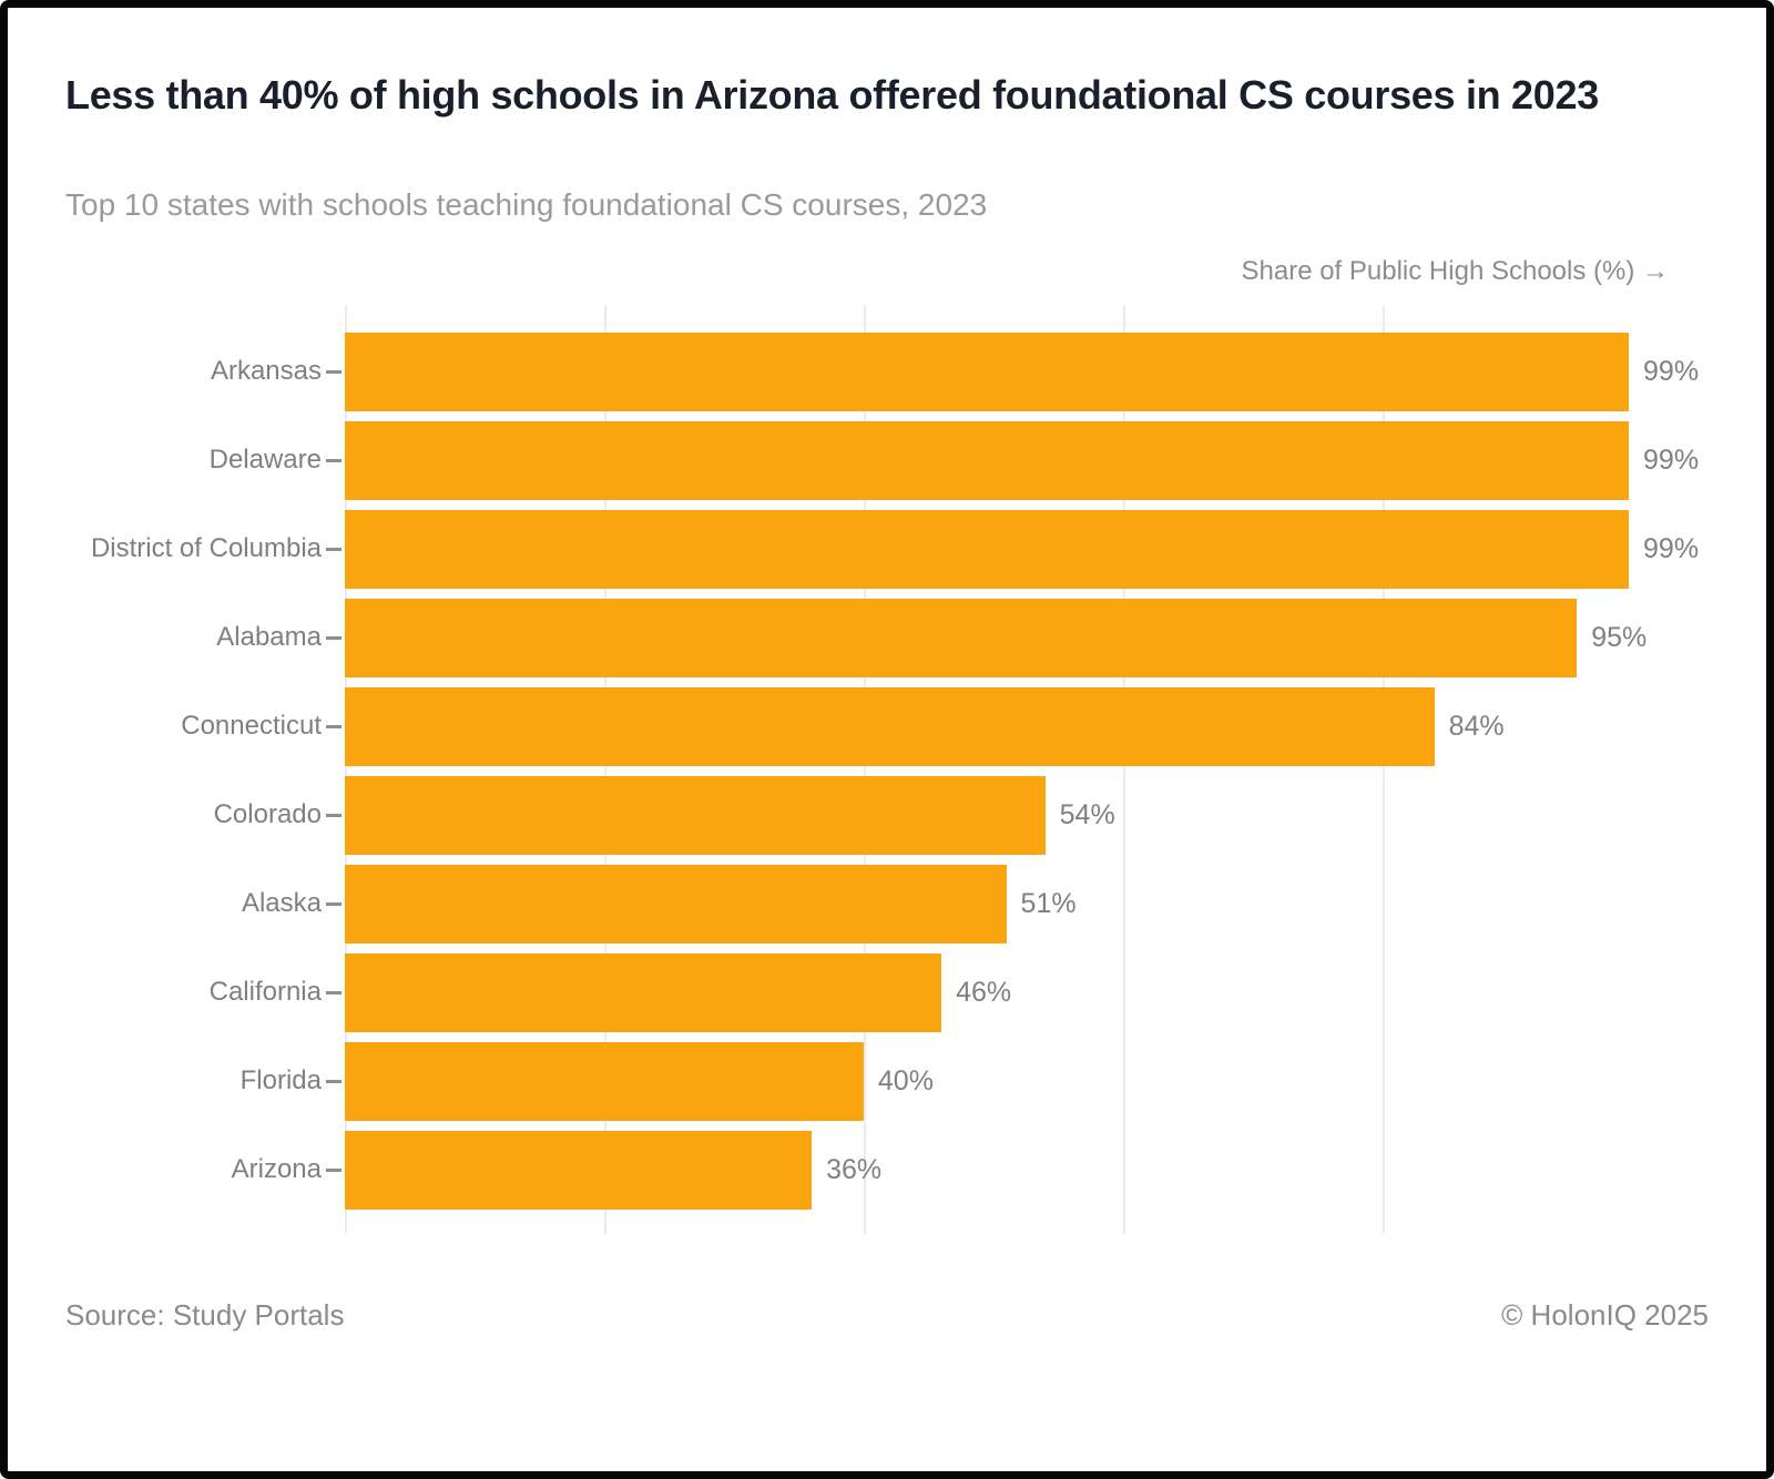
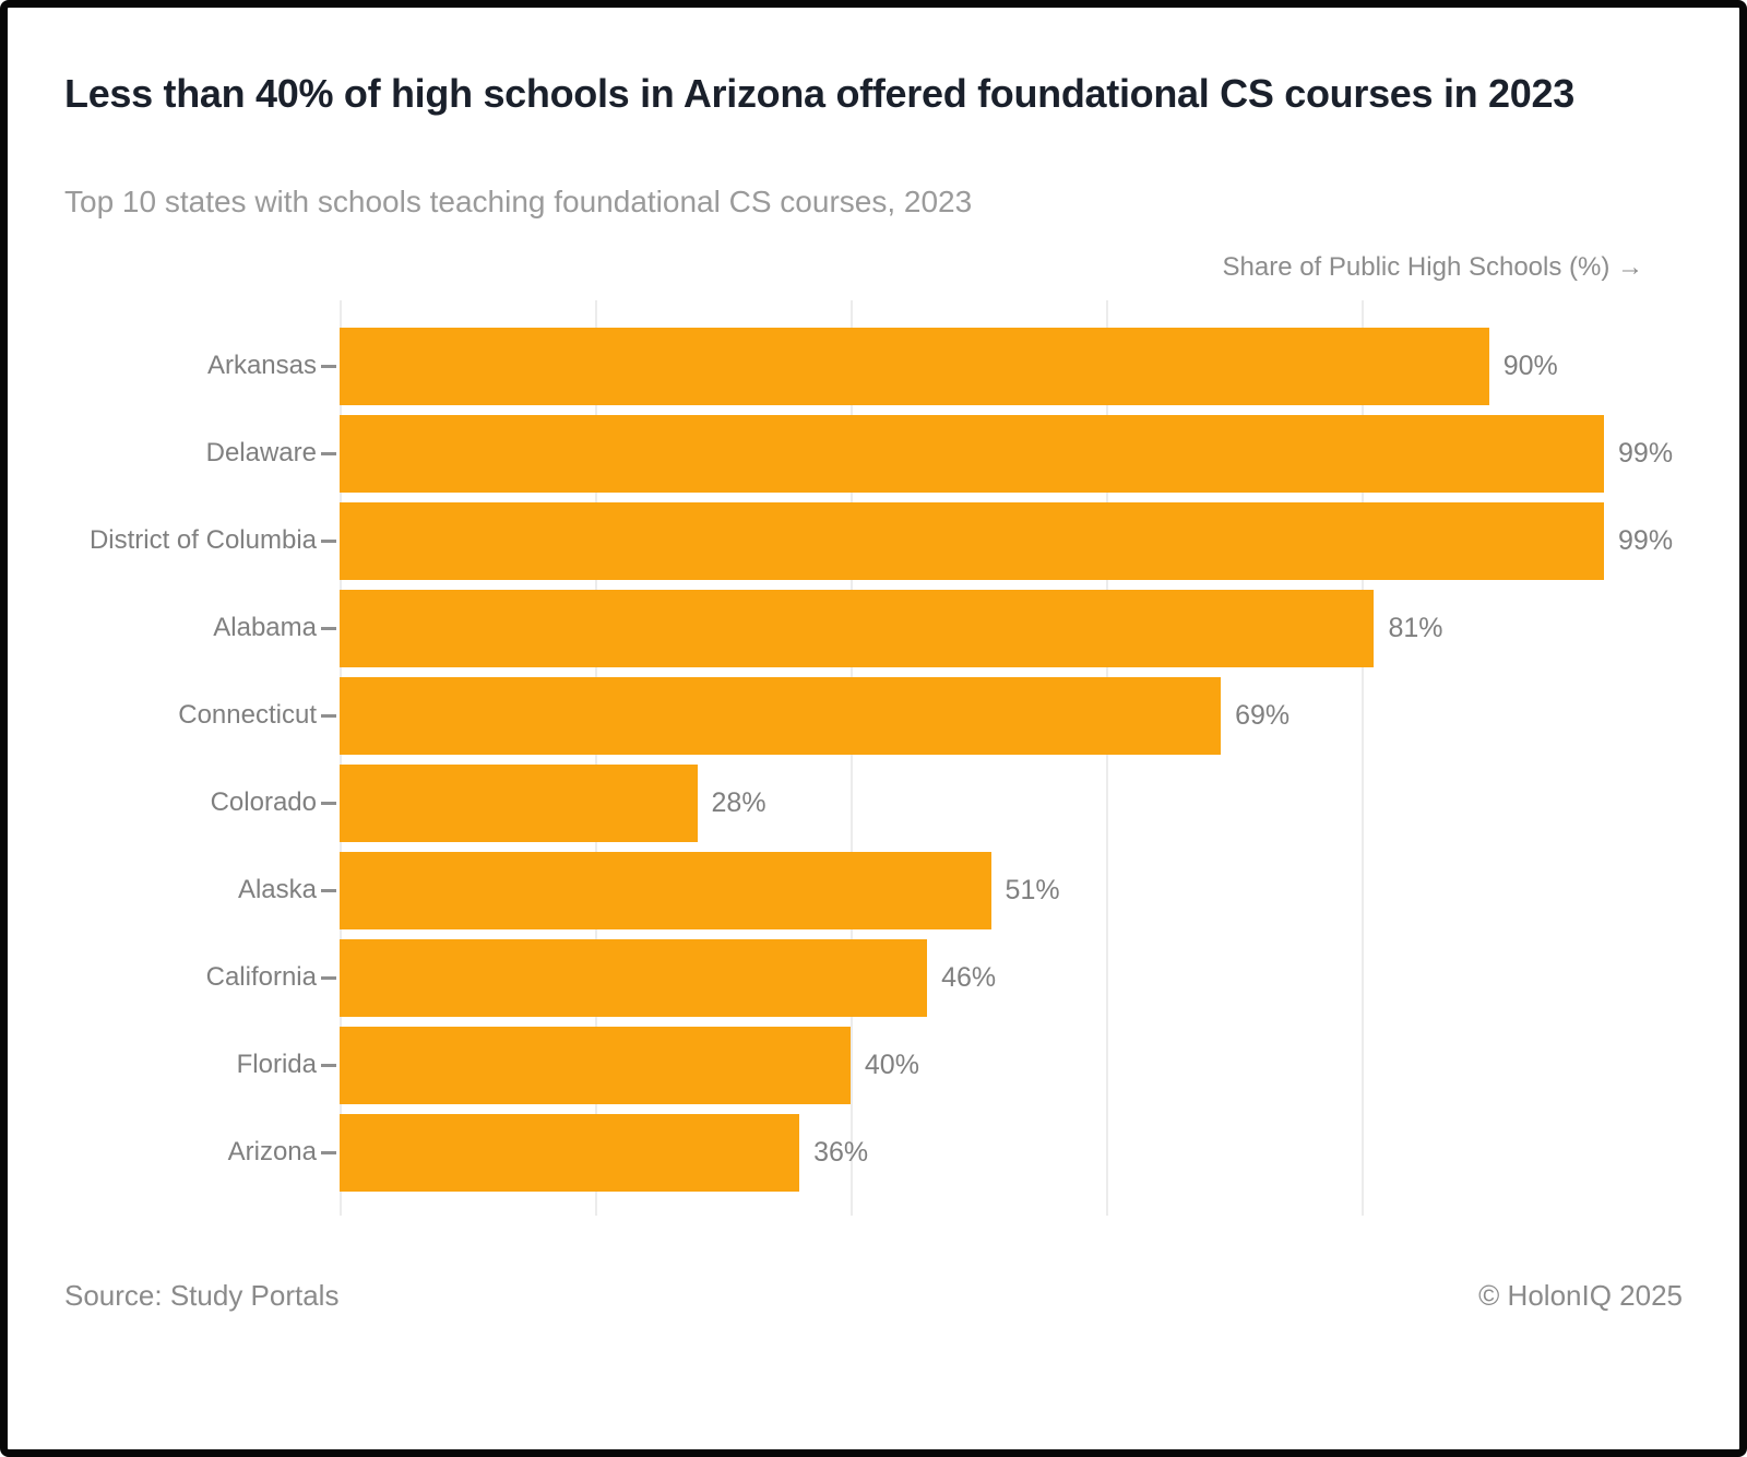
Arkansas: 99% -> 90%
Alabama: 95% -> 81%
Connecticut: 84% -> 69%
Colorado: 54% -> 28%
